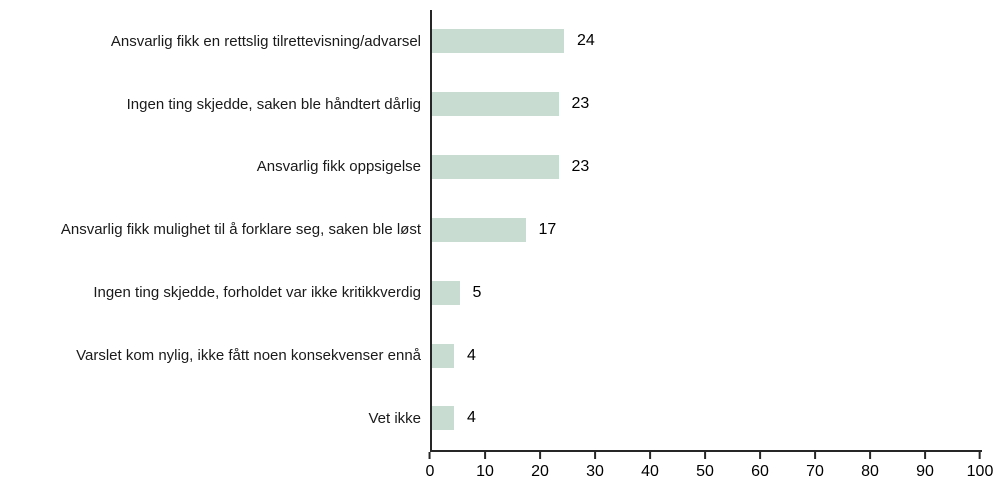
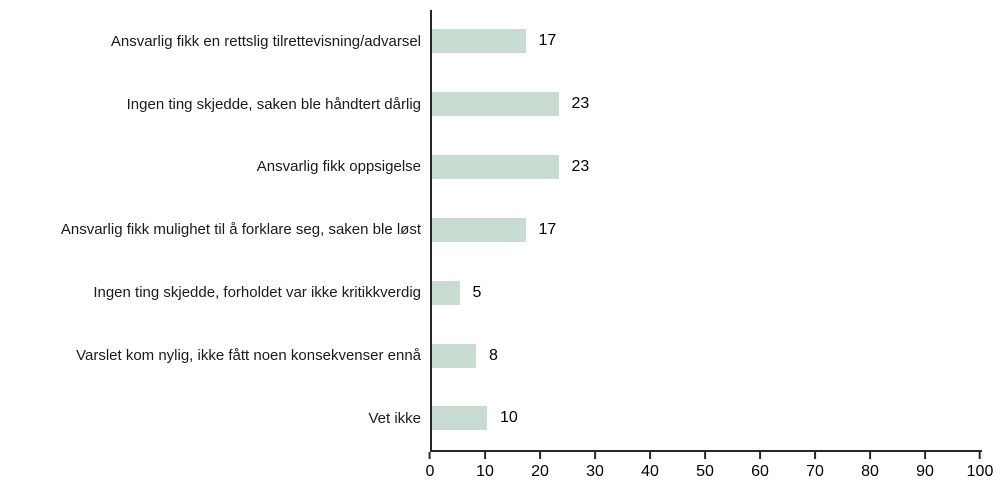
Ansvarlig fikk en rettslig tilrettevisning/advarsel: 24 -> 17
Varslet kom nylig, ikke fått noen konsekvenser ennå: 4 -> 8
Vet ikke: 4 -> 10
